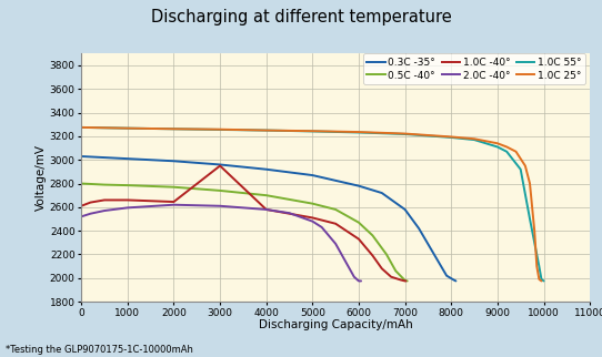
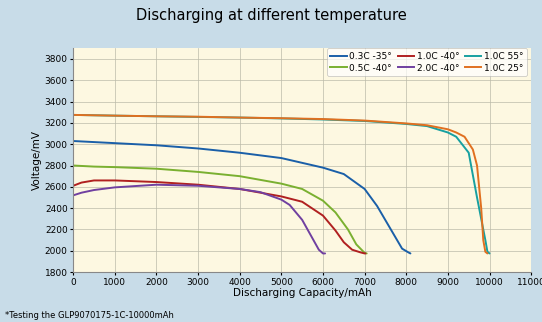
1.0C -40°/3000: 2950 -> 2620
